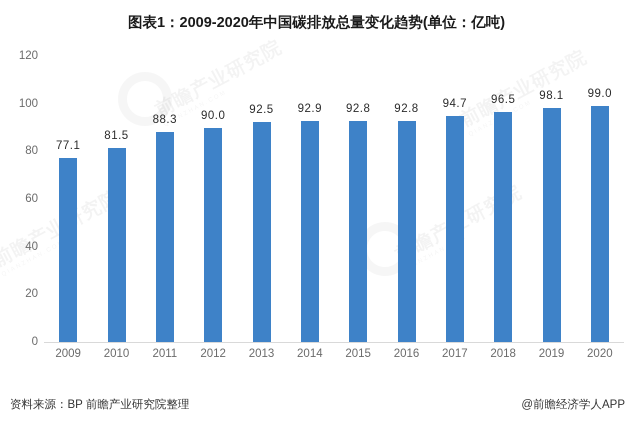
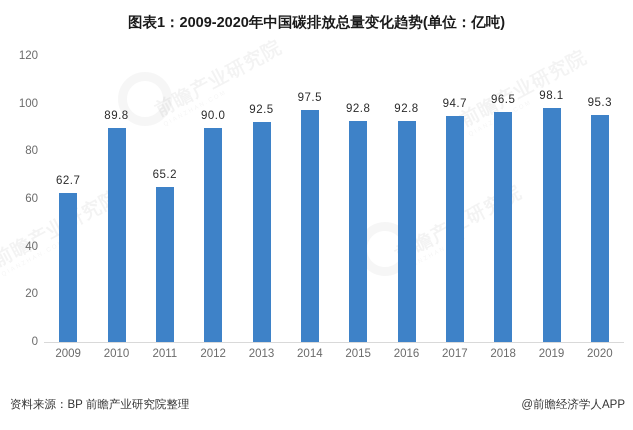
2009: 77.1 -> 62.7
2010: 81.5 -> 89.8
2011: 88.3 -> 65.2
2014: 92.9 -> 97.5
2020: 99.0 -> 95.3
